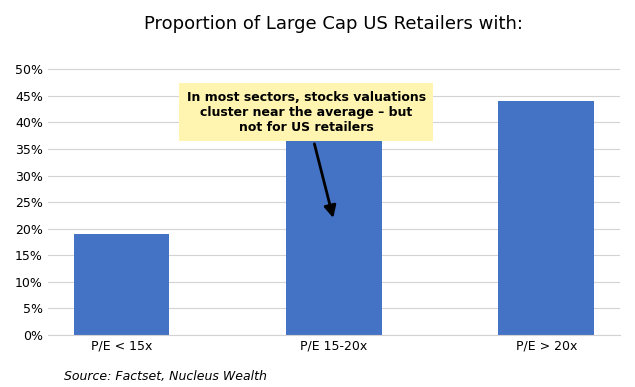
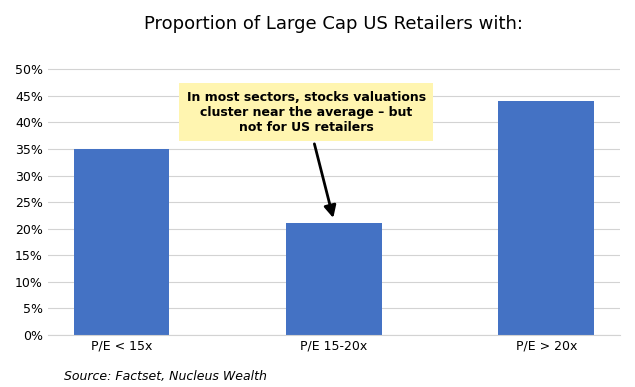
P/E < 15x: 19% -> 35%
P/E 15-20x: 37% -> 21%
